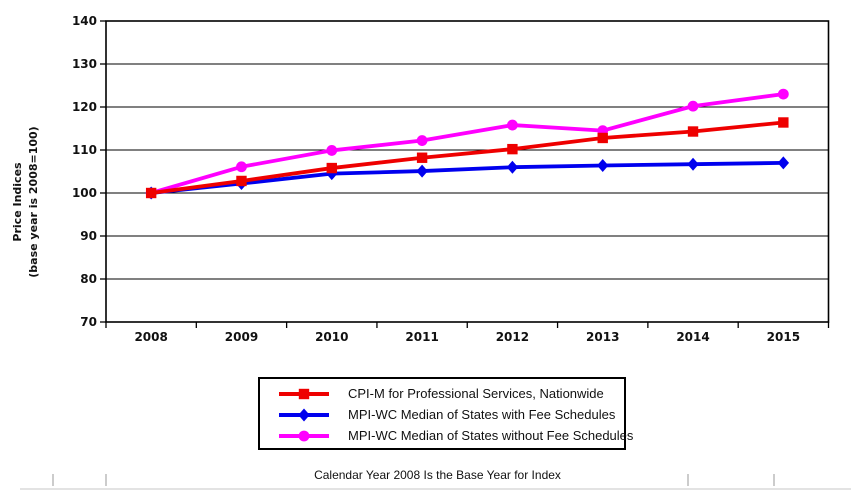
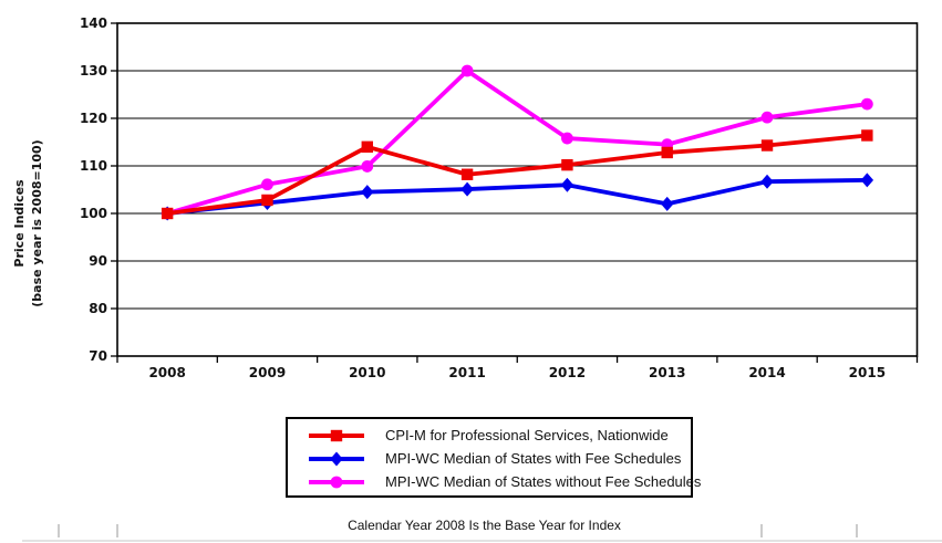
CPI-M for Professional Services, Nationwide/2010: 106 -> 114
MPI-WC Median of States without Fee Schedules/2011: 112 -> 130
MPI-WC Median of States with Fee Schedules/2013: 106 -> 102
